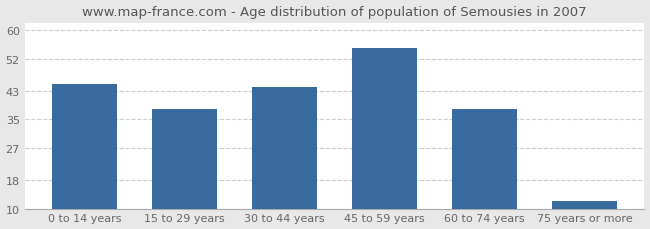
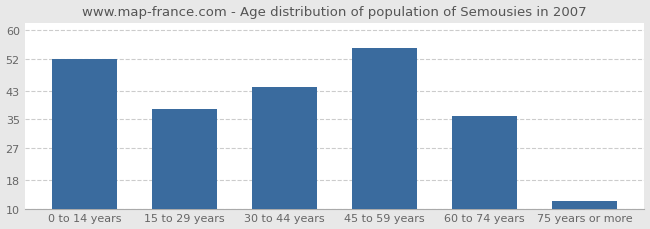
0 to 14 years: 45 -> 52
60 to 74 years: 38 -> 36
